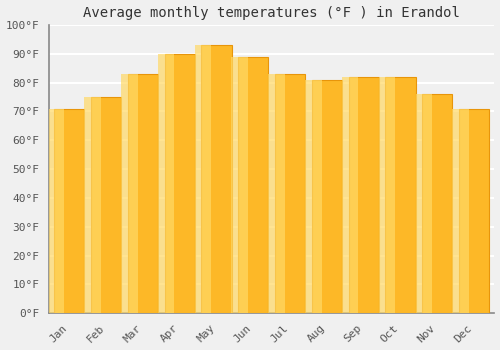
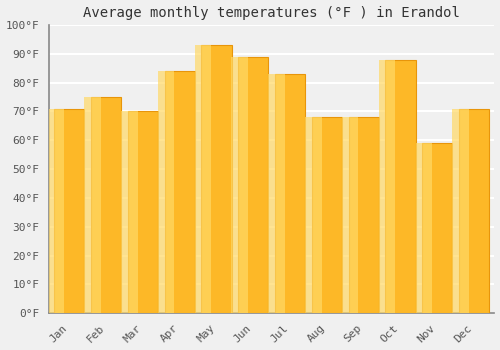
Mar: 83°F -> 70°F
Apr: 90°F -> 84°F
Aug: 81°F -> 68°F
Sep: 82°F -> 68°F
Oct: 82°F -> 88°F
Nov: 76°F -> 59°F
